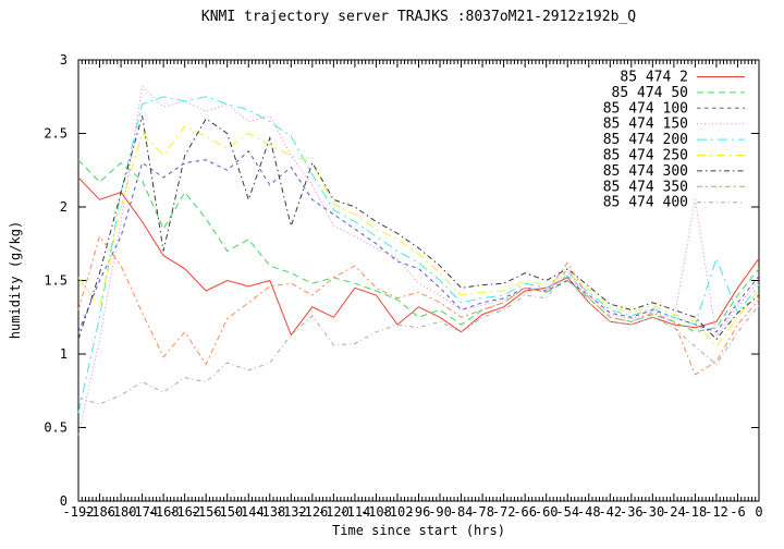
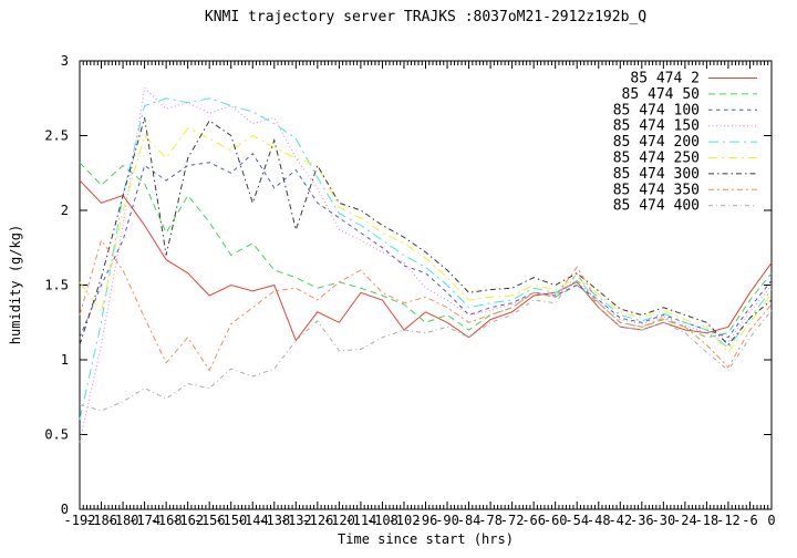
85 474 150/-18: 2.05 -> 1.18
85 474 350/-18: 0.86 -> 1.10
85 474 200/-12: 1.65 -> 1.08
